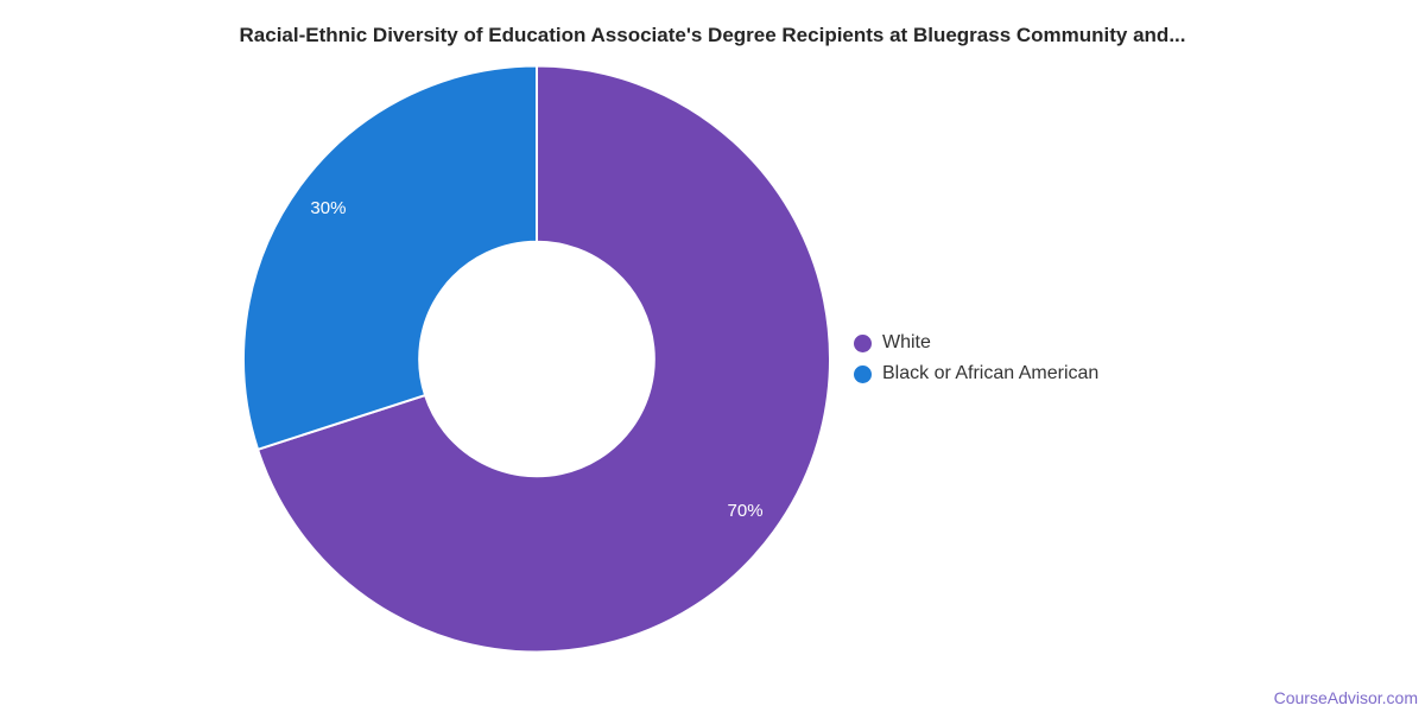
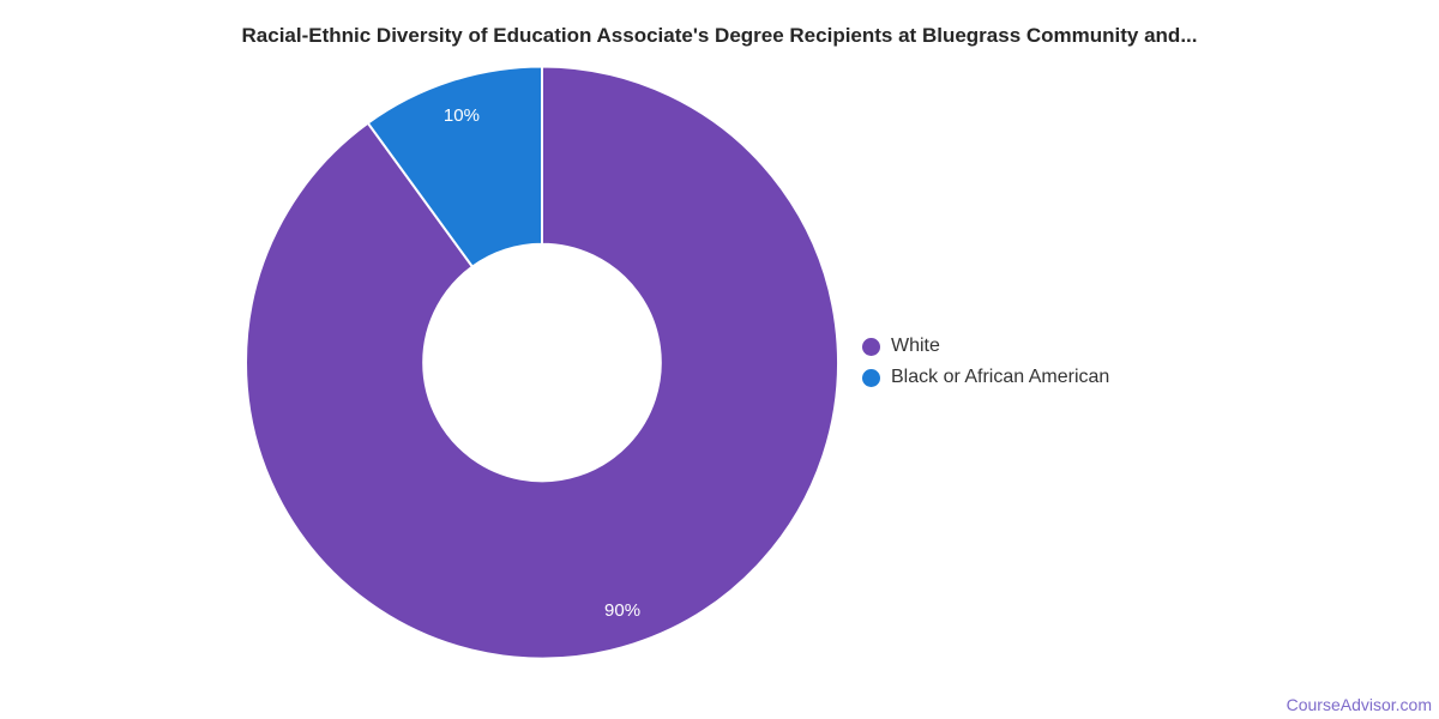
White: 70% -> 90%
Black or African American: 30% -> 10%
